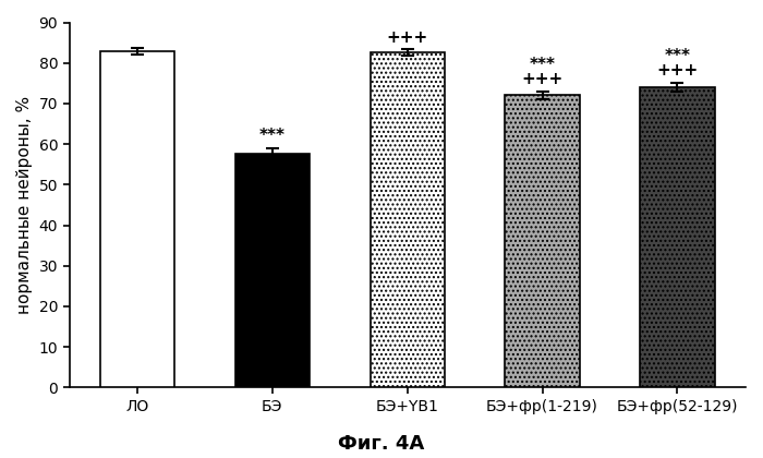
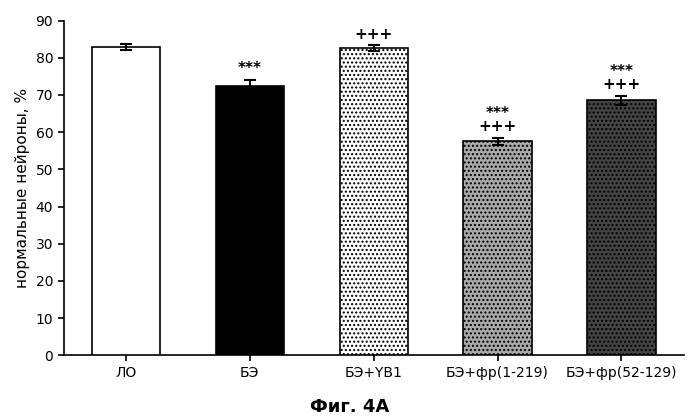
БЭ: 57.5 -> 72.5
БЭ+фр(1-219): 72.0 -> 57.5
БЭ+фр(52-129): 74.0 -> 68.5
